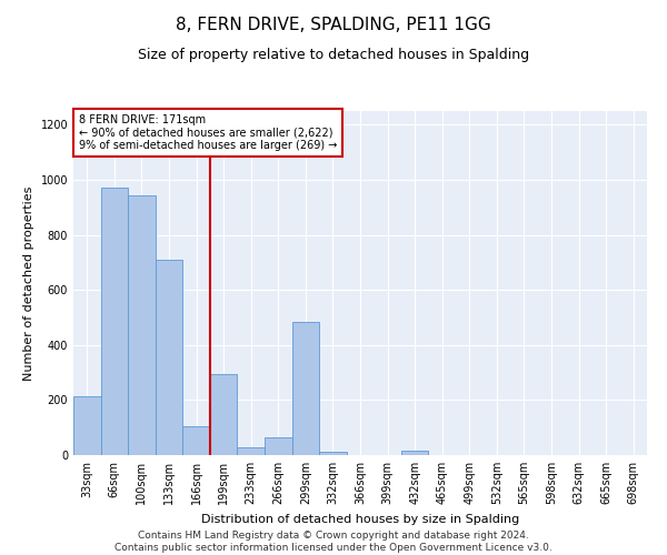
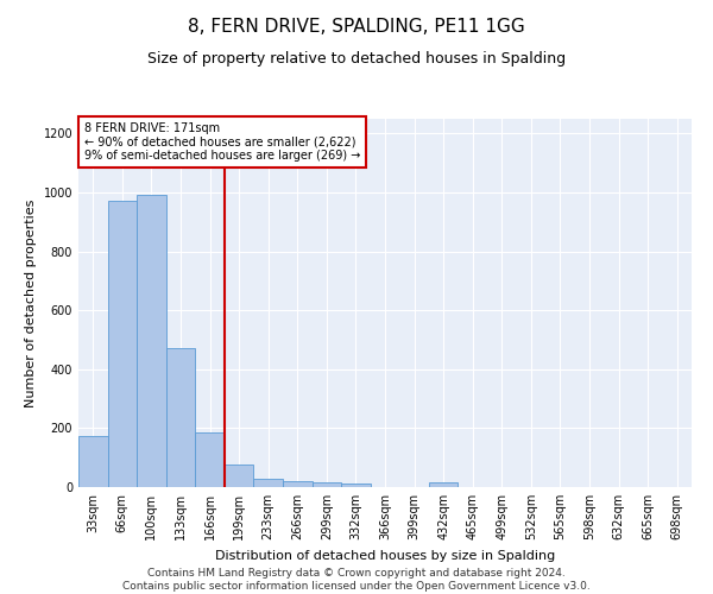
33sqm: 215 -> 175
100sqm: 945 -> 990
133sqm: 710 -> 470
166sqm: 105 -> 185
199sqm: 295 -> 75
266sqm: 65 -> 22
299sqm: 485 -> 18
